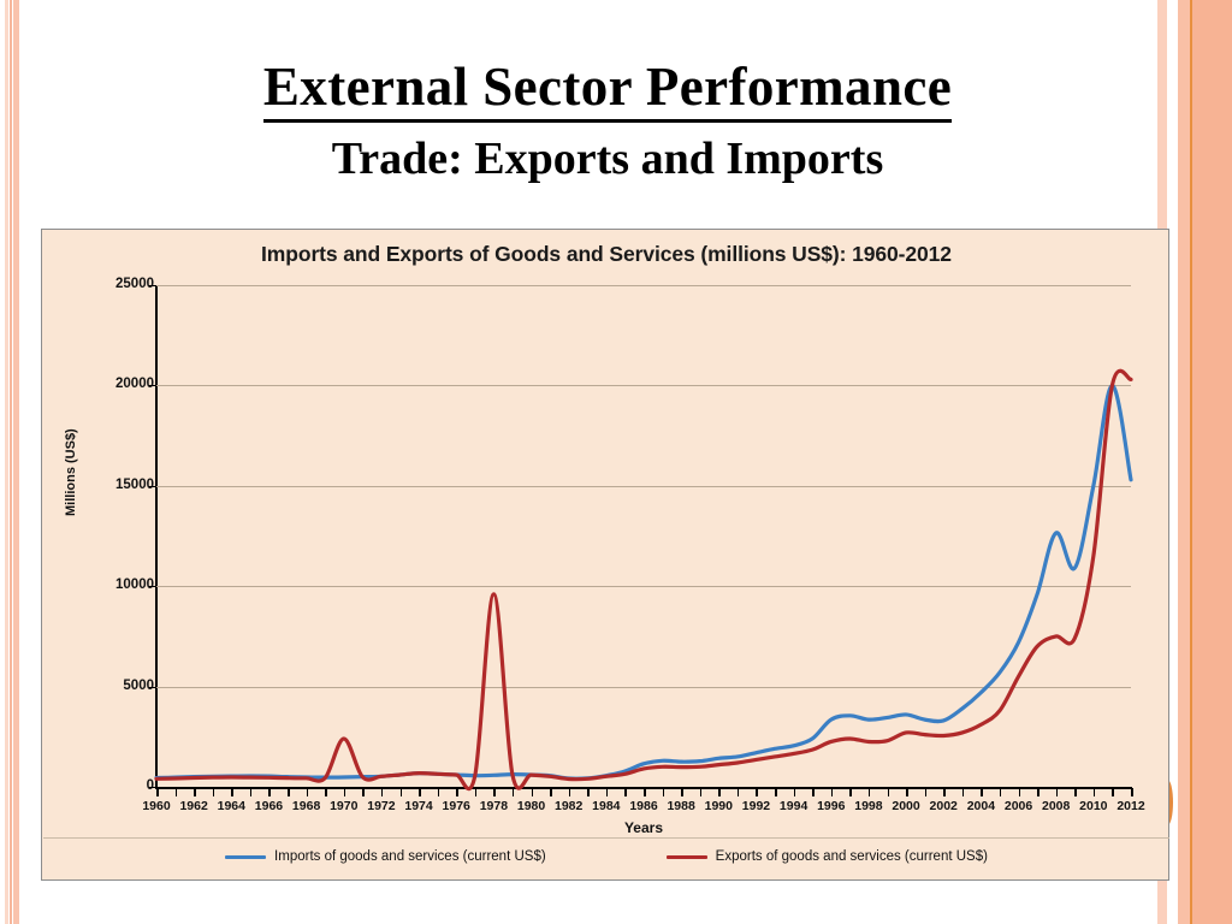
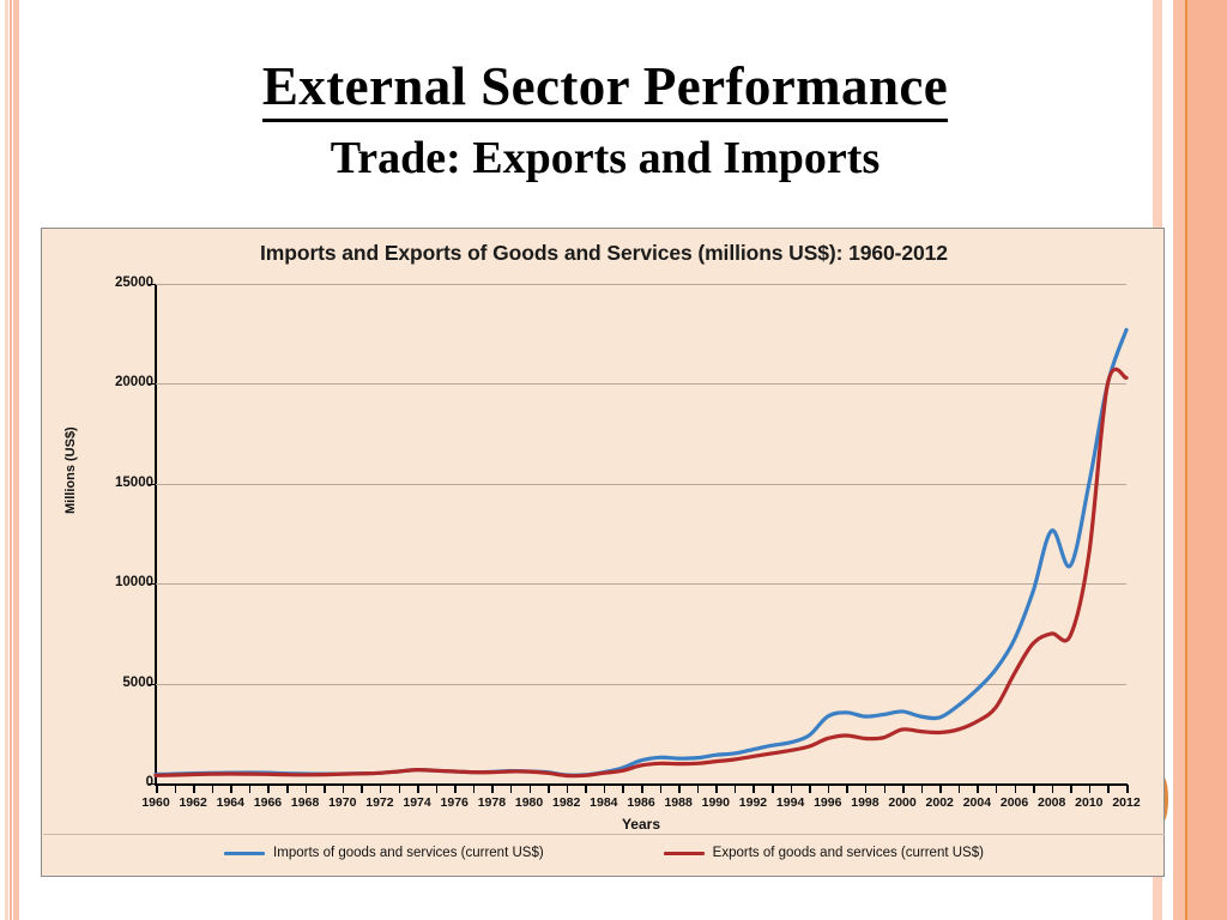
Exports of goods and services (current US$)/1970: 2400 -> 500
Exports of goods and services (current US$)/1978: 9600 -> 600
Imports of goods and services (current US$)/2012: 15300 -> 22700
